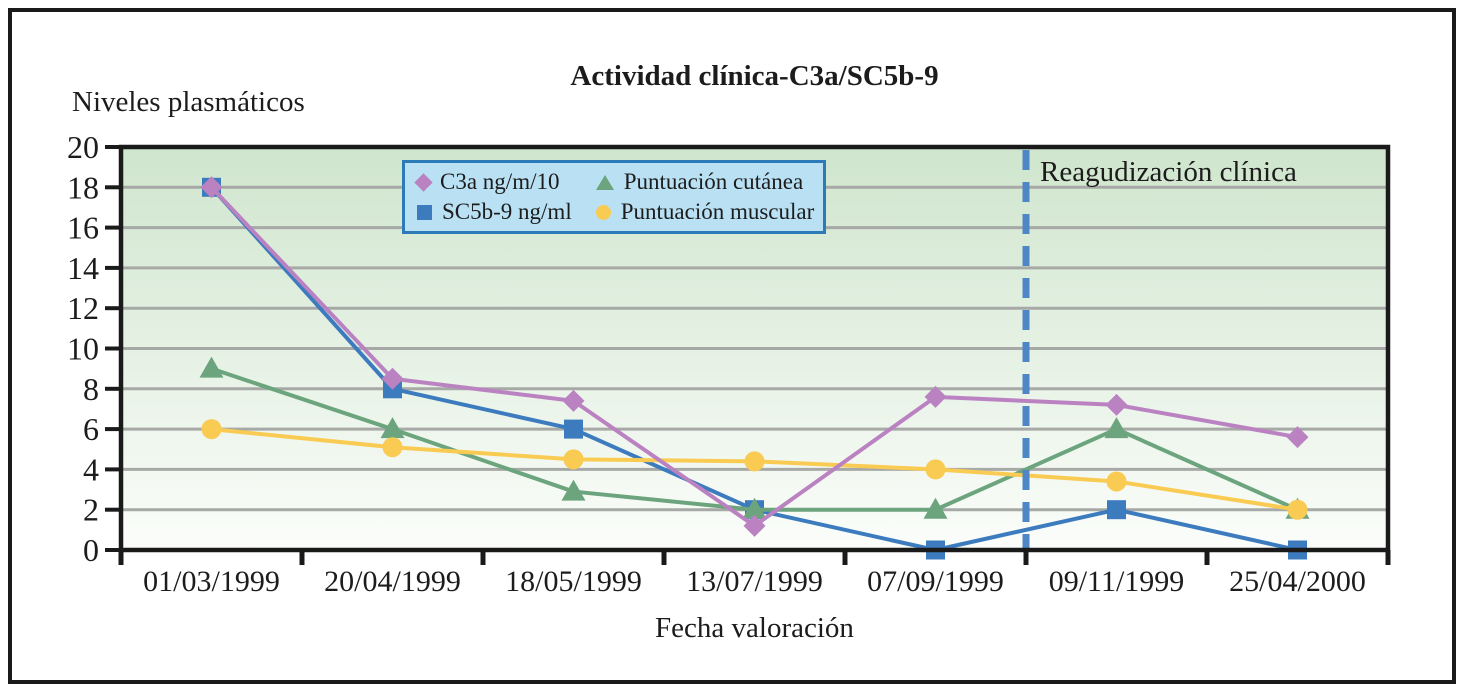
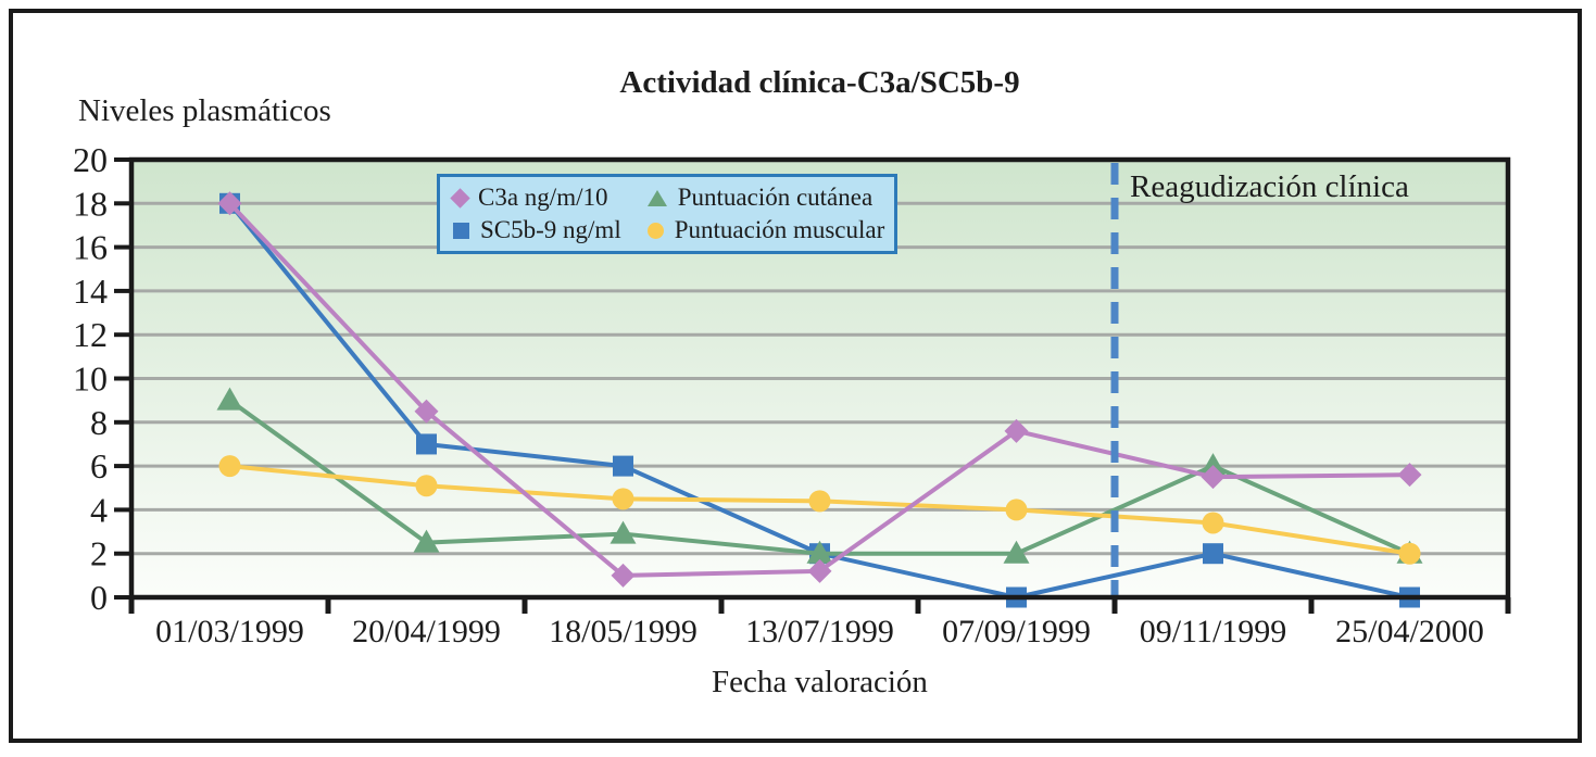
SC5b-9 ng/ml/20/04/1999: 8 -> 7
Puntuación cutánea/20/04/1999: 6.0 -> 2.5
C3a ng/m/10/18/05/1999: 7.4 -> 1.0
C3a ng/m/10/09/11/1999: 7.2 -> 5.5
